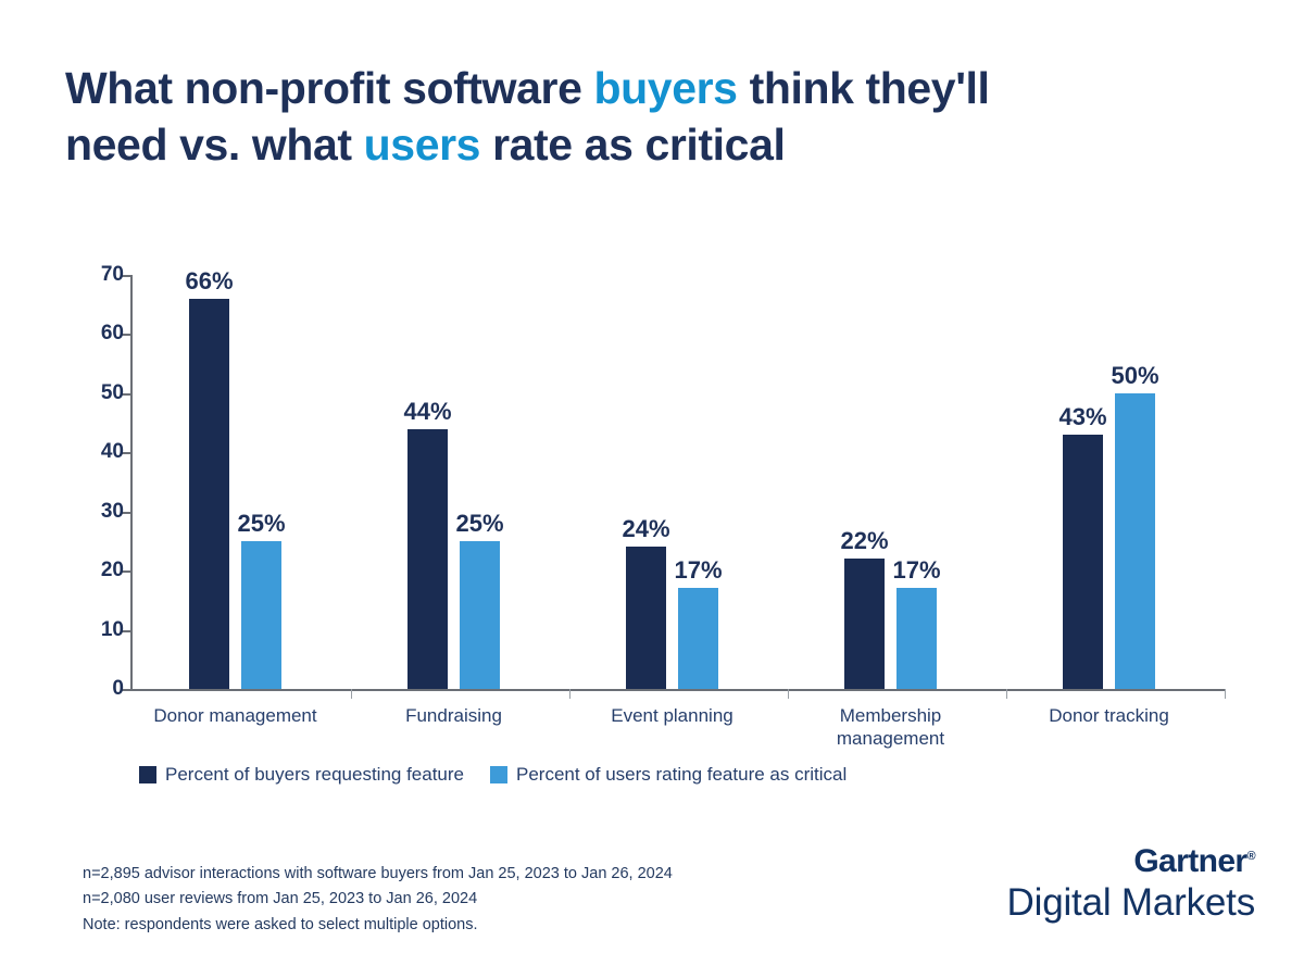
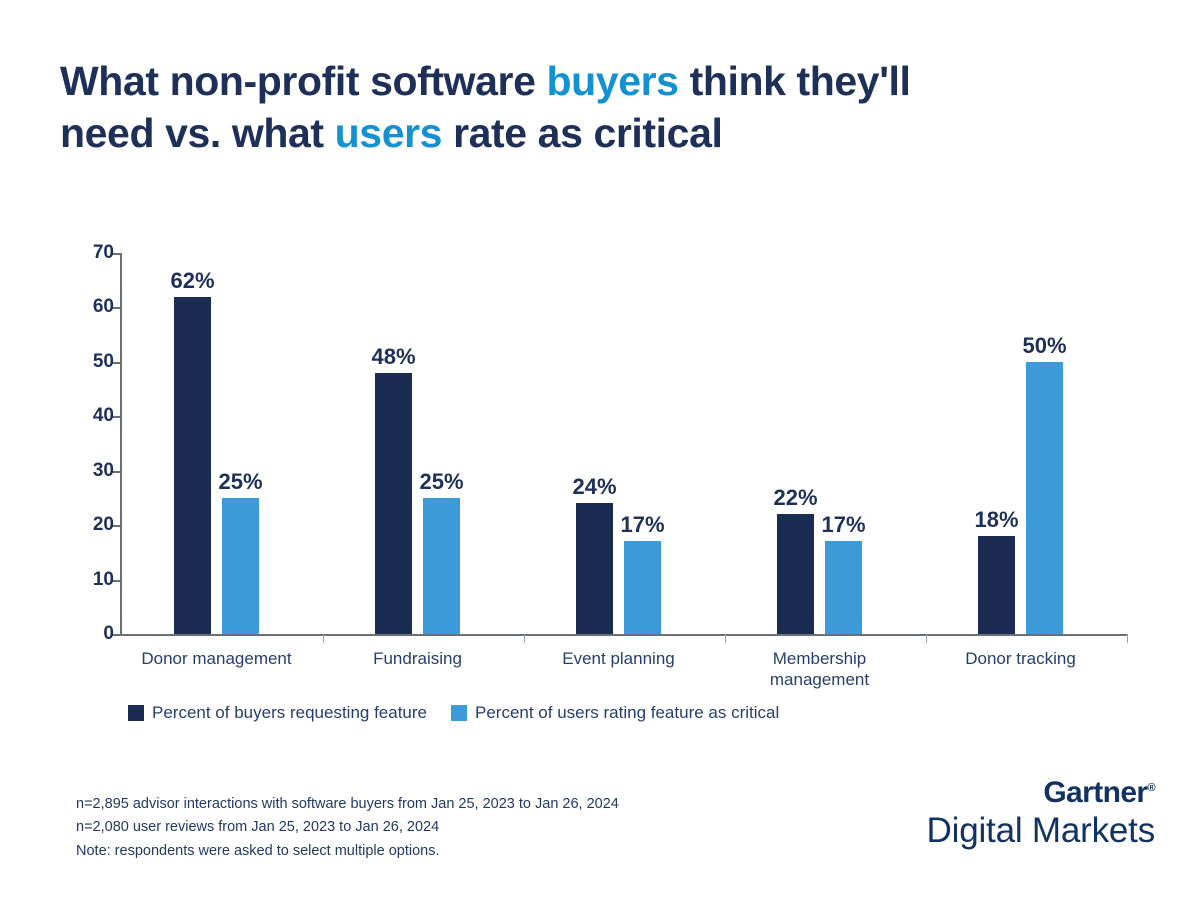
Percent of buyers requesting feature/Donor management: 66% -> 62%
Percent of buyers requesting feature/Fundraising: 44% -> 48%
Percent of buyers requesting feature/Donor tracking: 43% -> 18%
